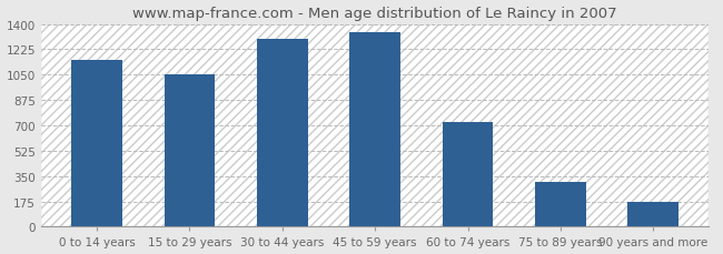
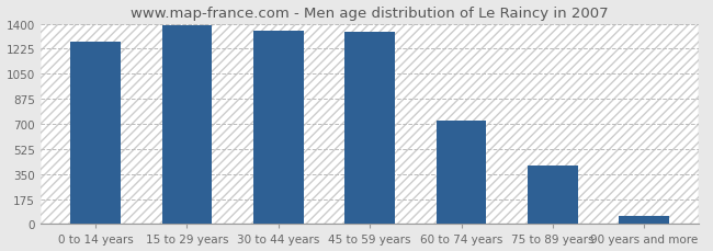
0 to 14 years: 1150 -> 1280
15 to 29 years: 1050 -> 1390
30 to 44 years: 1300 -> 1350
75 to 89 years: 310 -> 410
90 years and more: 170 -> 60
